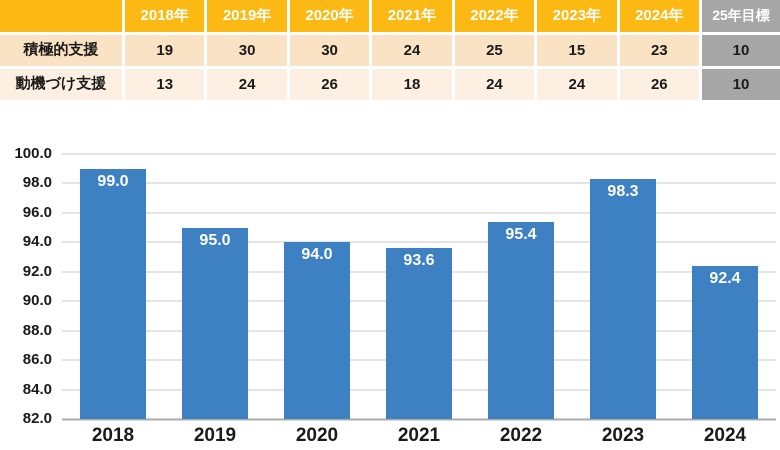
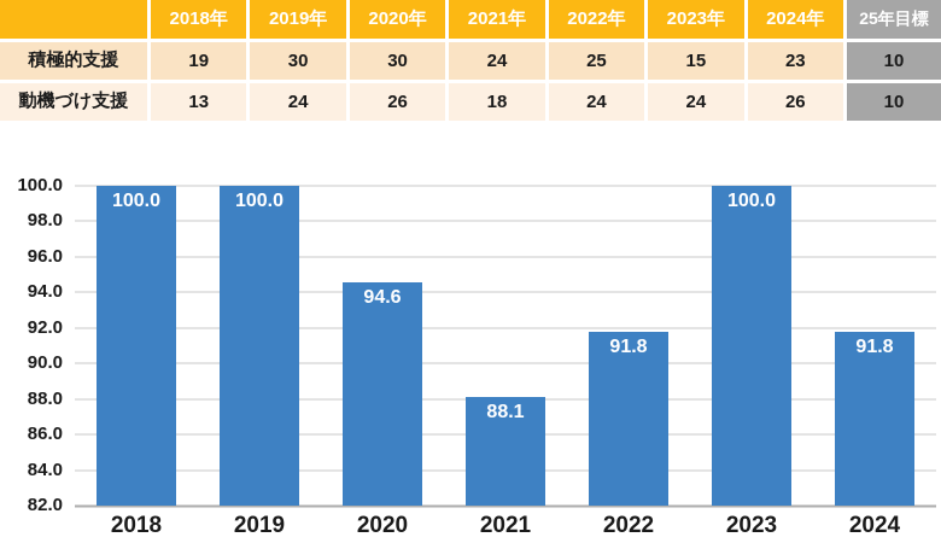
2018: 99.0 -> 100.0
2019: 95.0 -> 100.0
2020: 94.0 -> 94.6
2021: 93.6 -> 88.1
2022: 95.4 -> 91.8
2023: 98.3 -> 100.0
2024: 92.4 -> 91.8
